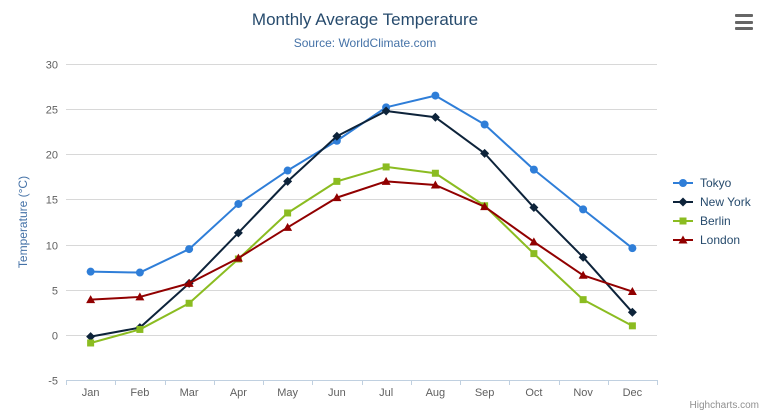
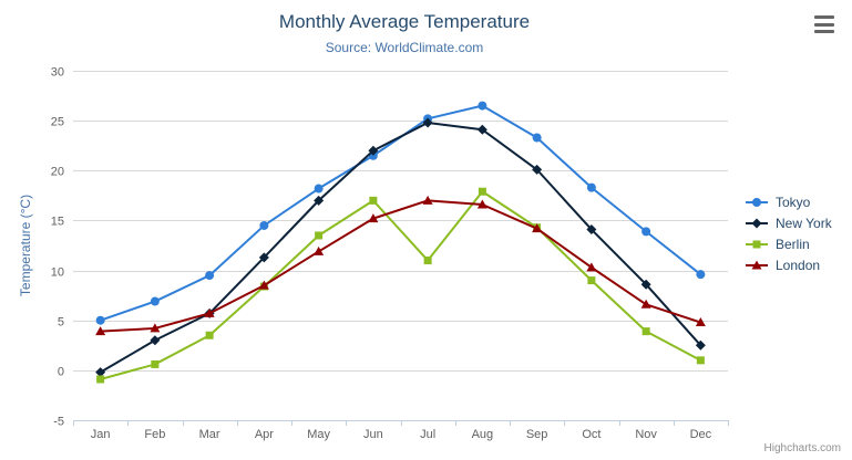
Tokyo/Jan: 7 -> 5
New York/Feb: 1 -> 3
Berlin/Jul: 19 -> 11
